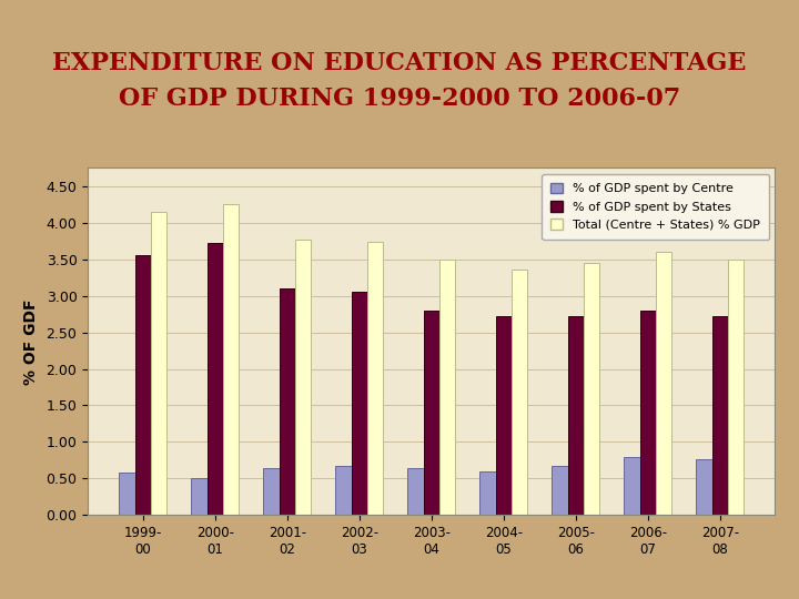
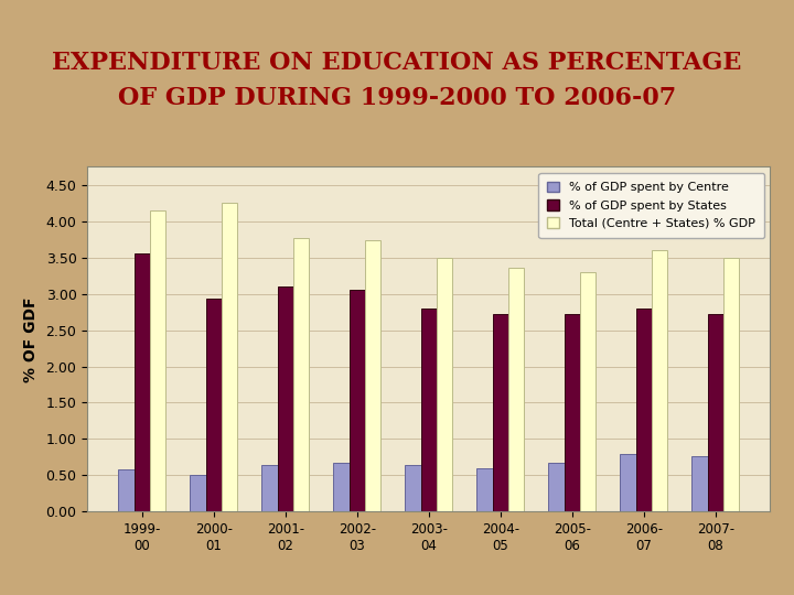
% of GDP spent by States/2000- 01: 3.72 -> 2.94
Total (Centre + States) % GDP/2005- 06: 3.45 -> 3.30
